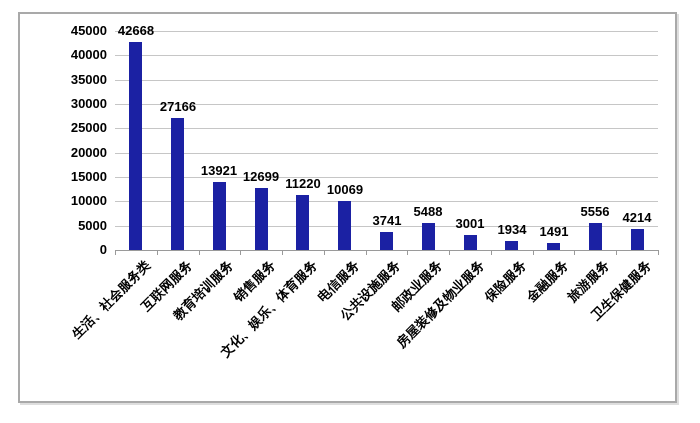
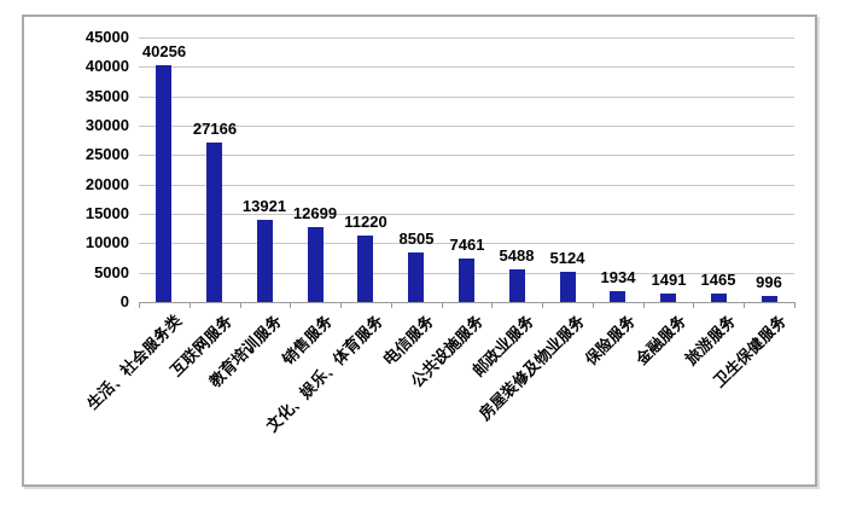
生活、社会服务类: 42668 -> 40256
电信服务: 10069 -> 8505
公共设施服务: 3741 -> 7461
房屋装修及物业服务: 3001 -> 5124
旅游服务: 5556 -> 1465
卫生保健服务: 4214 -> 996
